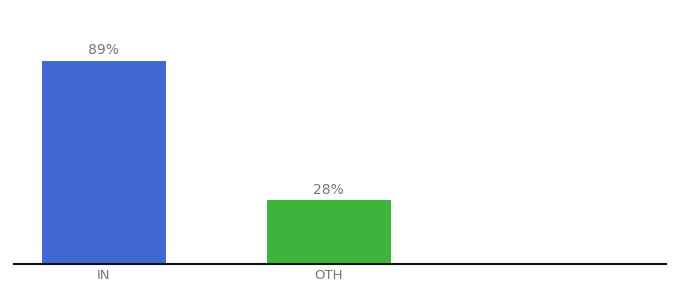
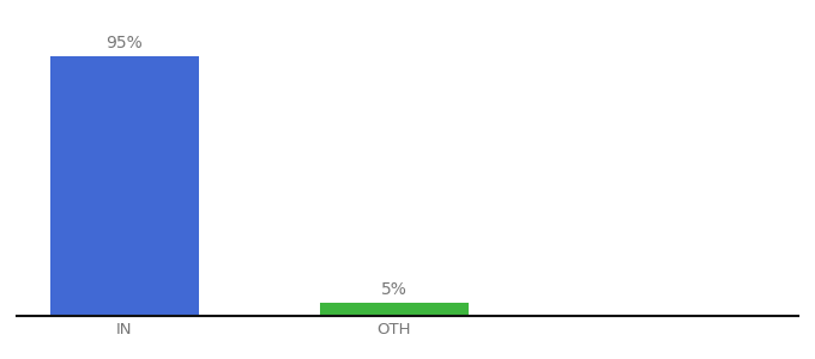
IN: 89% -> 95%
OTH: 28% -> 5%
